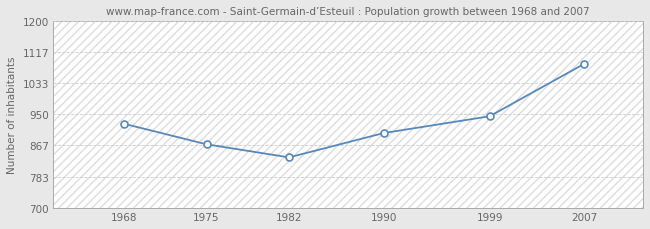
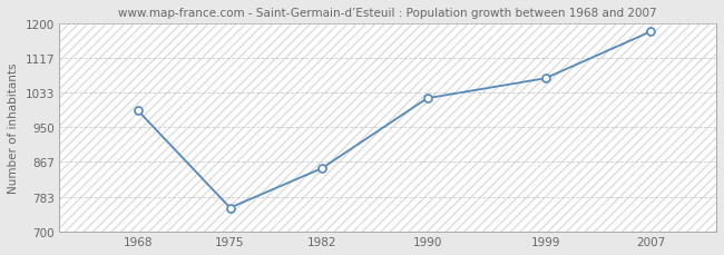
1968: 925 -> 990
1975: 870 -> 757
1982: 835 -> 852
1990: 900 -> 1020
1999: 945 -> 1068
2007: 1085 -> 1180
